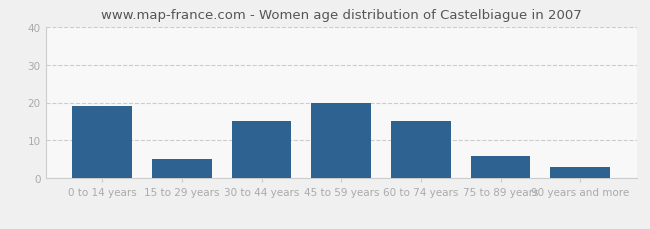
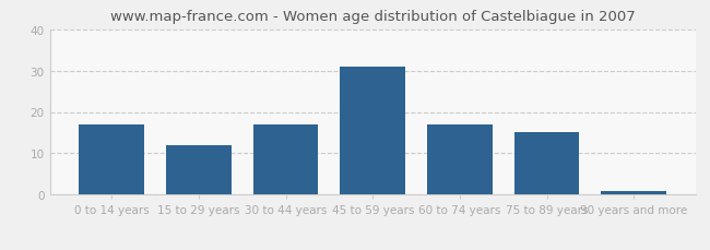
0 to 14 years: 19 -> 17
15 to 29 years: 5 -> 12
30 to 44 years: 15 -> 17
45 to 59 years: 20 -> 31
60 to 74 years: 15 -> 17
75 to 89 years: 6 -> 15
90 years and more: 3 -> 1
